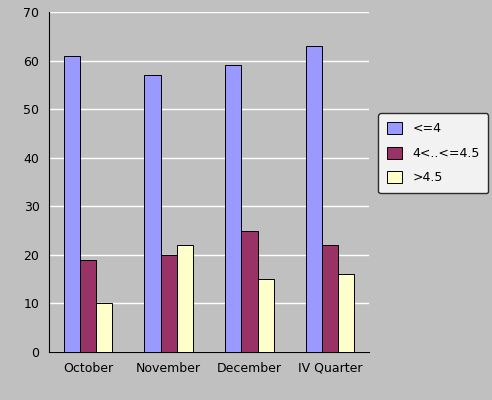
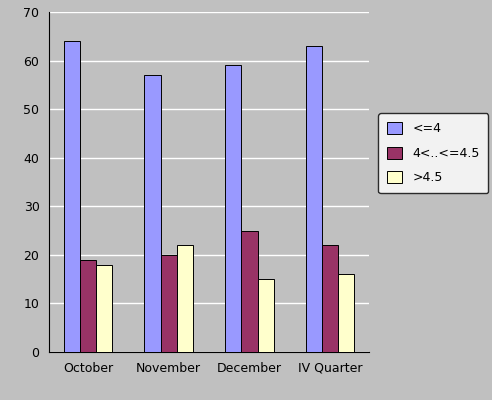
<=4/October: 61 -> 64
>4.5/October: 10 -> 18
